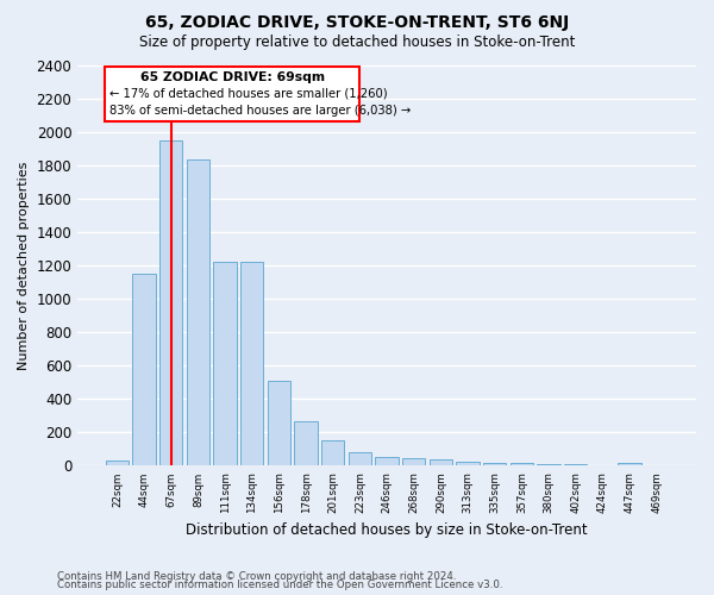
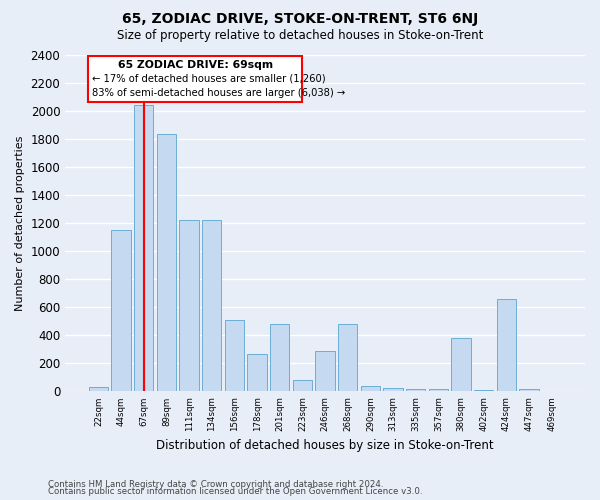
67sqm: 1950 -> 2040
201sqm: 150 -> 480
246sqm: 50 -> 290
268sqm: 40 -> 480
380sqm: 10 -> 380
424sqm: 0 -> 660
